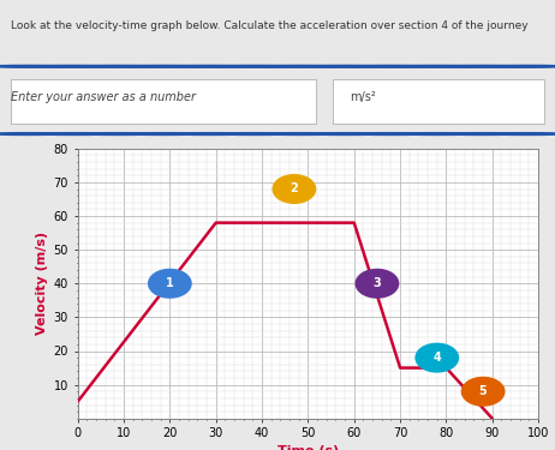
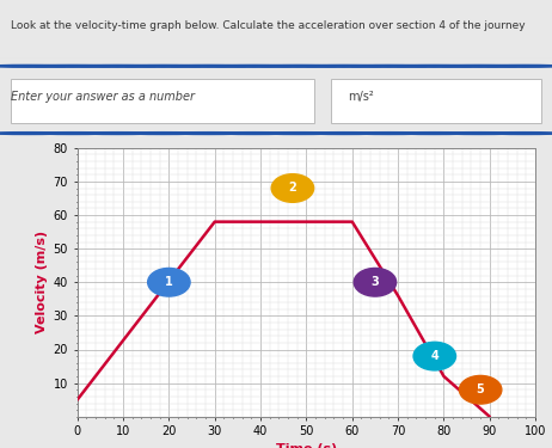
70: 15 -> 36
80: 15 -> 12
